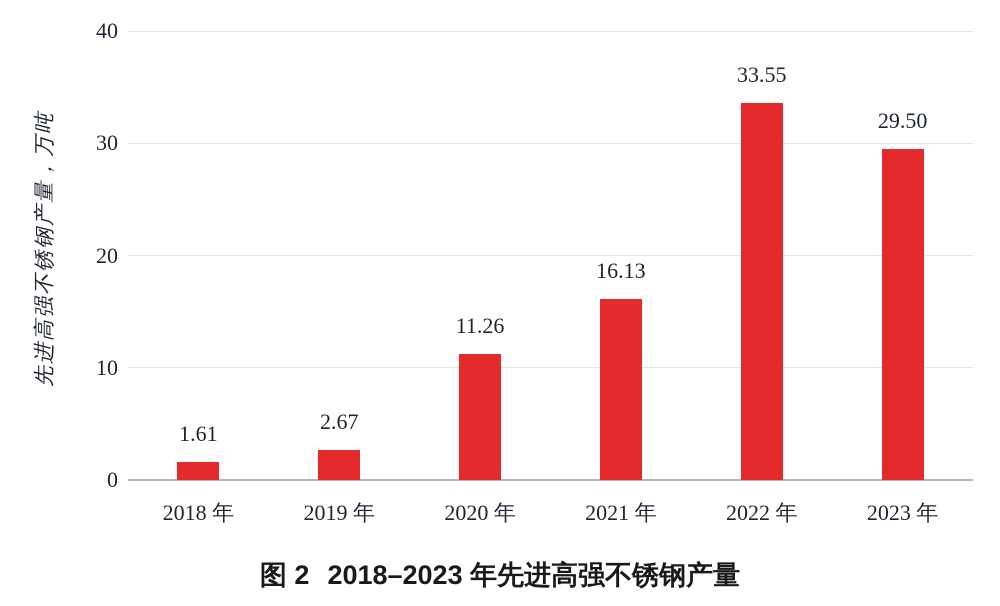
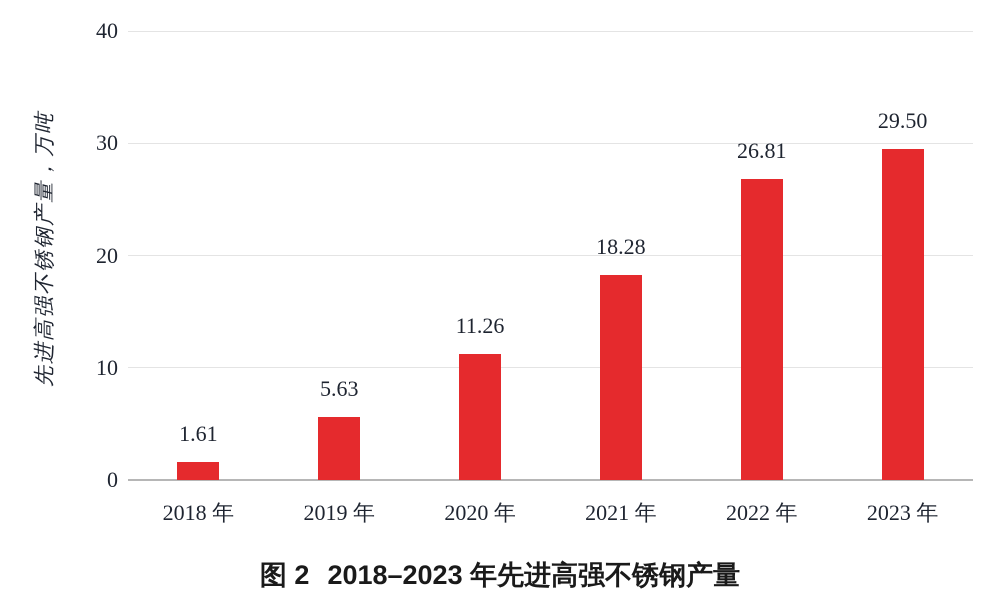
2019 年: 2.67 -> 5.63
2021 年: 16.13 -> 18.28
2022 年: 33.55 -> 26.81
